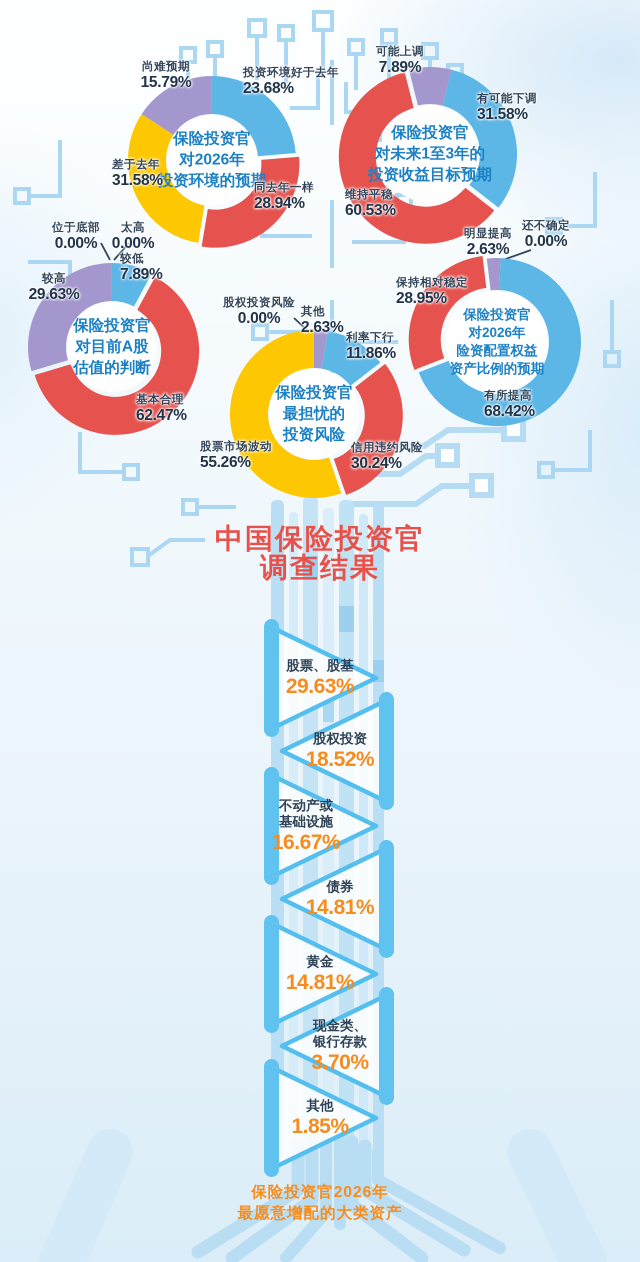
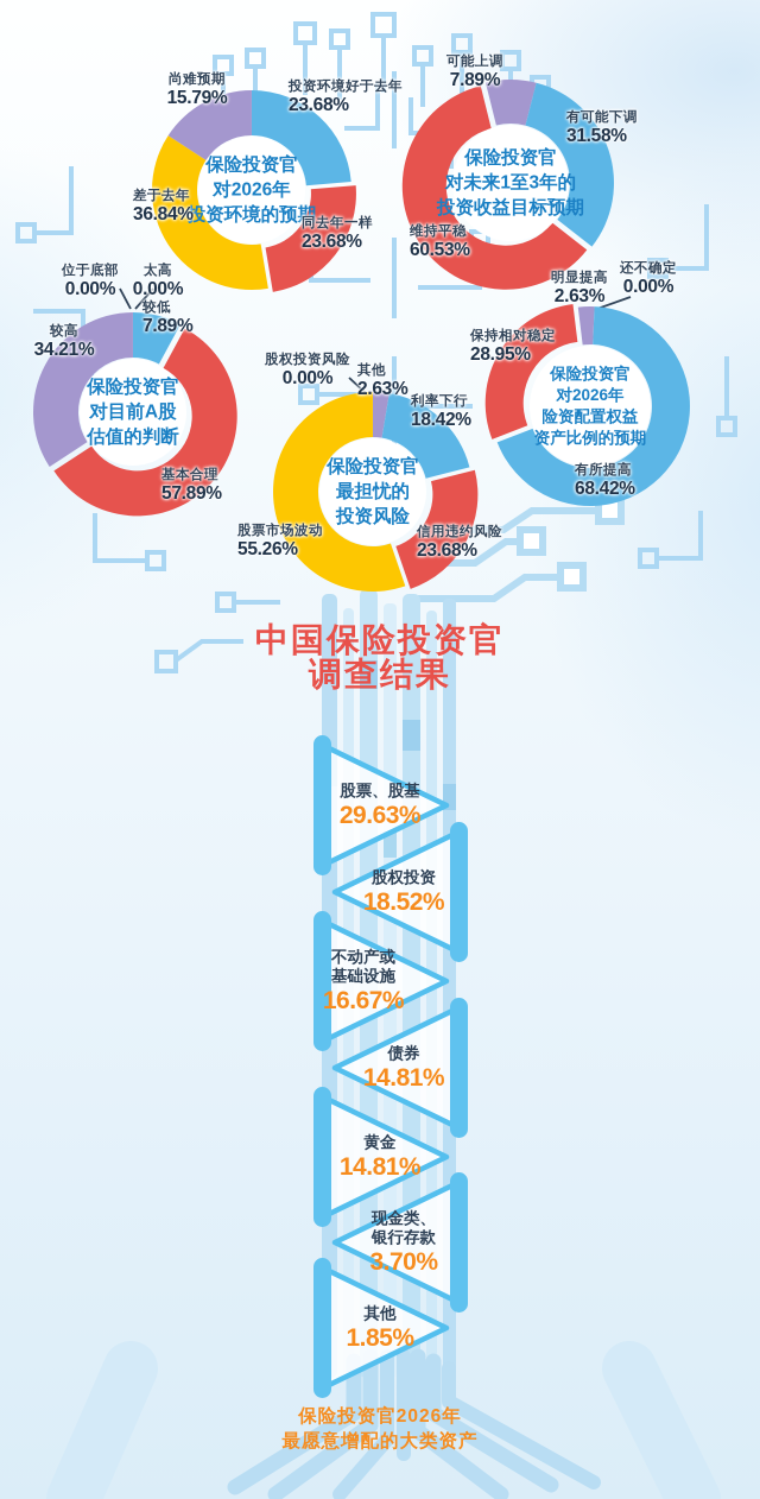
保险投资官对2026年投资环境的预期/同去年一样: 28.94% -> 23.68%
保险投资官对2026年投资环境的预期/差于去年: 31.58% -> 36.84%
保险投资官对目前A股估值的判断/基本合理: 62.47% -> 57.89%
保险投资官对目前A股估值的判断/较高: 29.63% -> 34.21%
保险投资官最担忧的投资风险/利率下行: 11.86% -> 18.42%
保险投资官最担忧的投资风险/信用违约风险: 30.24% -> 23.68%
